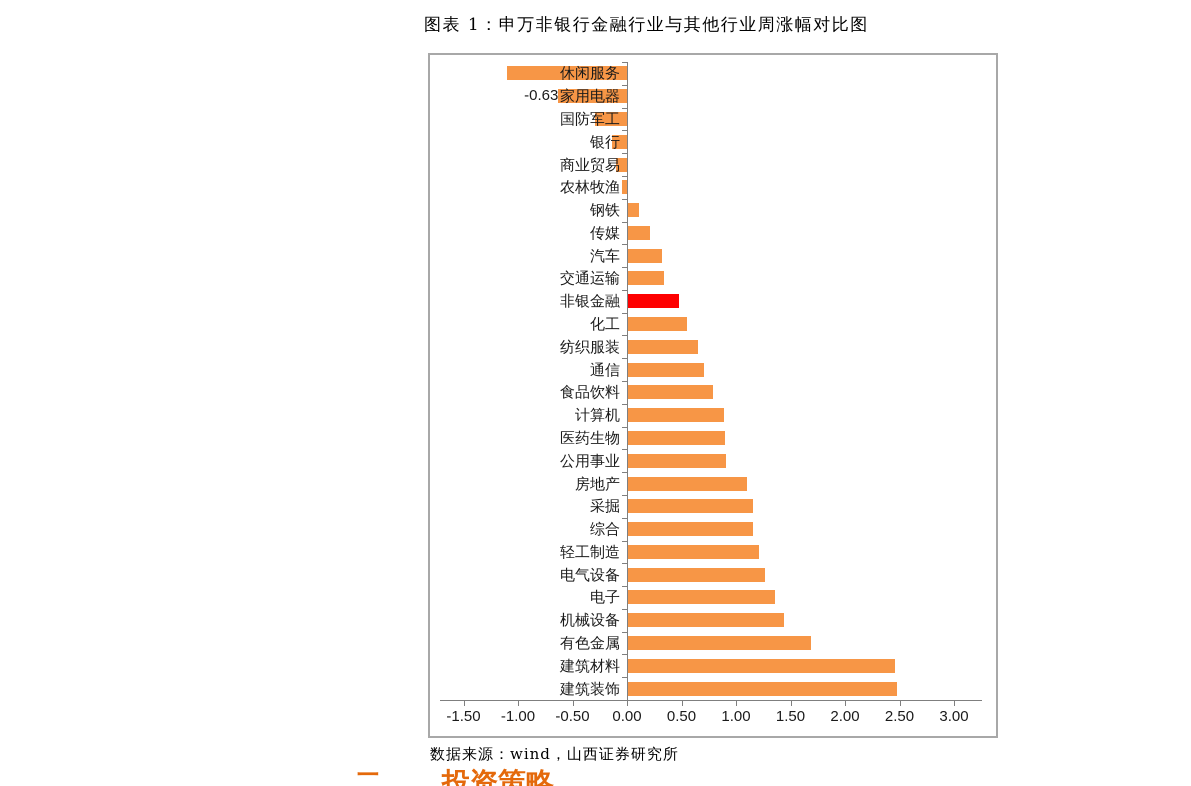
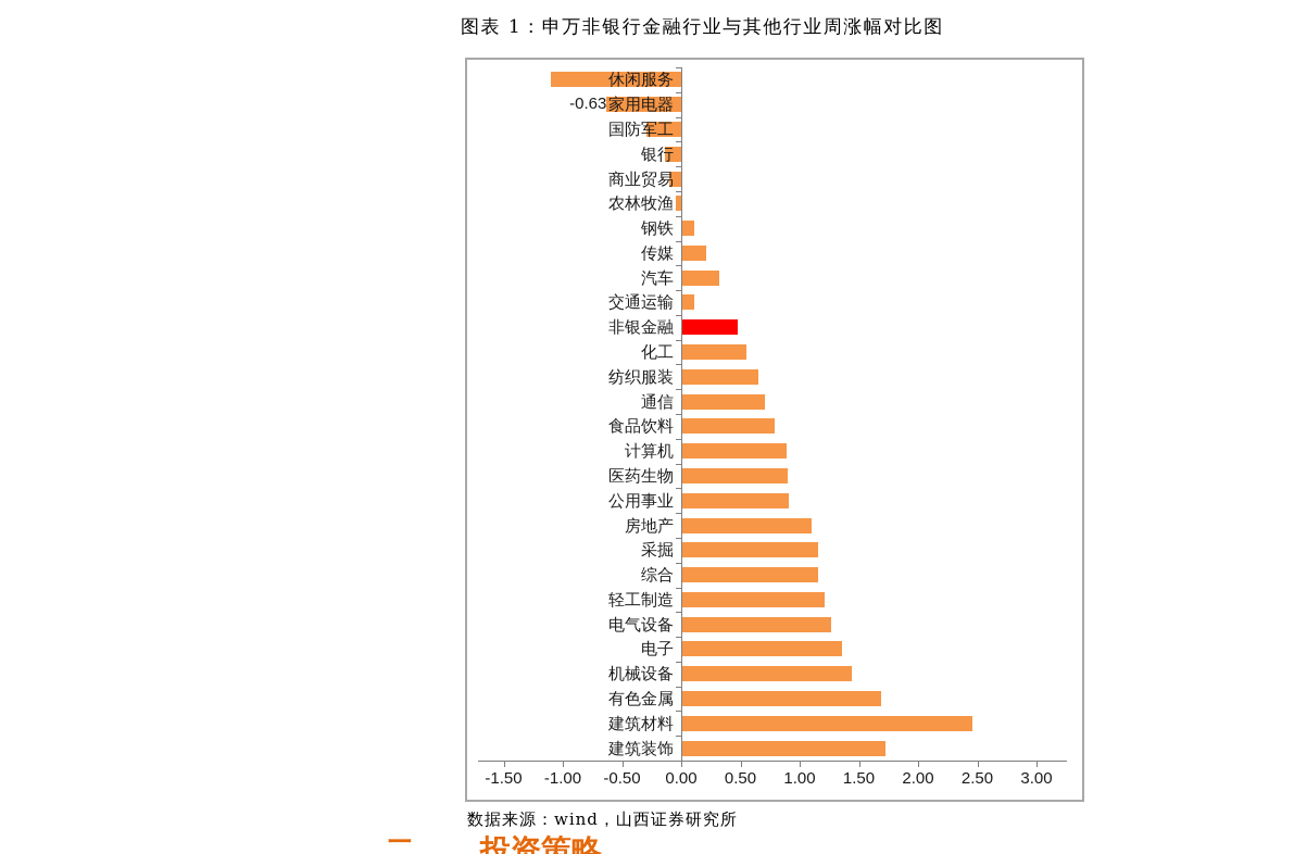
交通运输: 0.33 -> 0.10
建筑装饰: 2.47 -> 1.72
